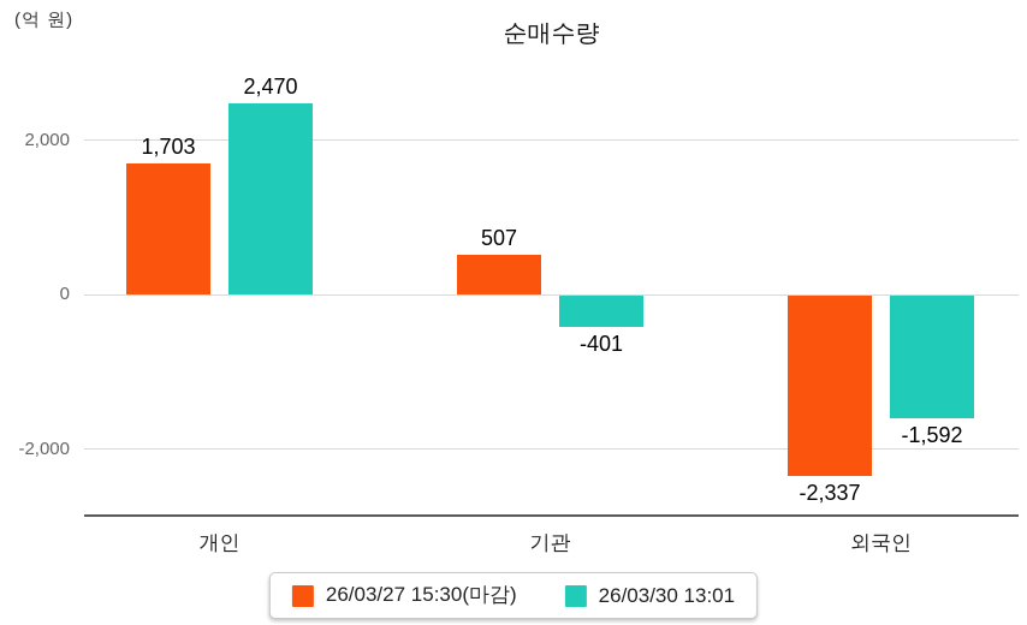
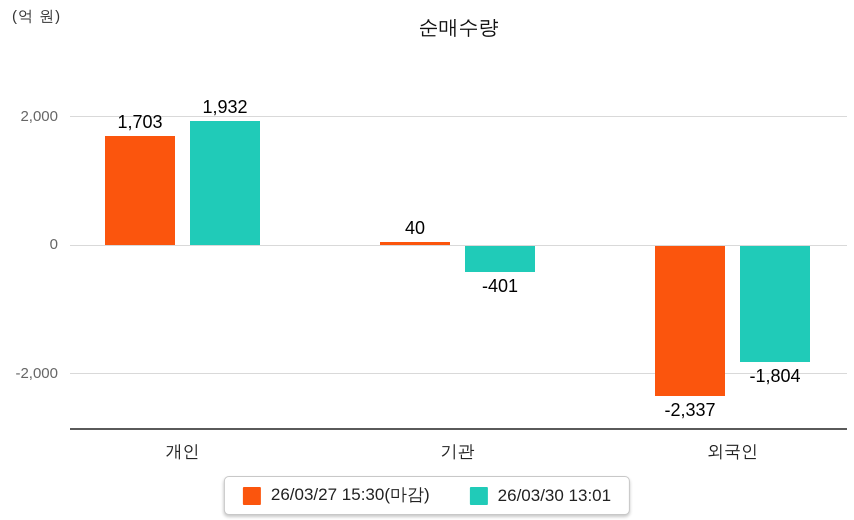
26/03/30 13:01/개인: 2,470 -> 1,932
26/03/27 15:30(마감)/기관: 507 -> 40
26/03/30 13:01/외국인: -1,592 -> -1,804
